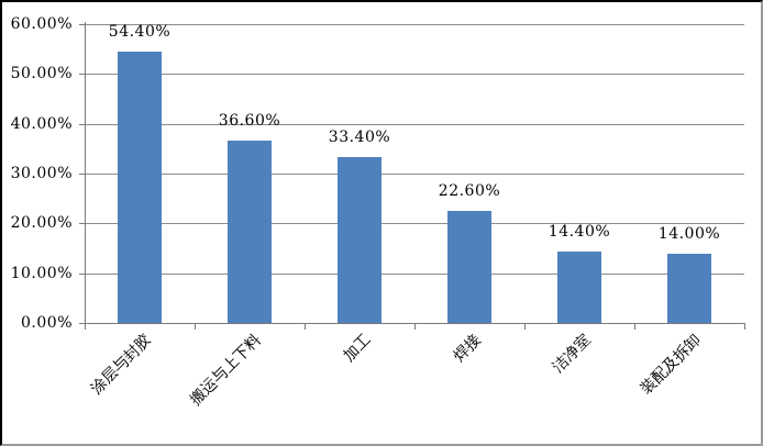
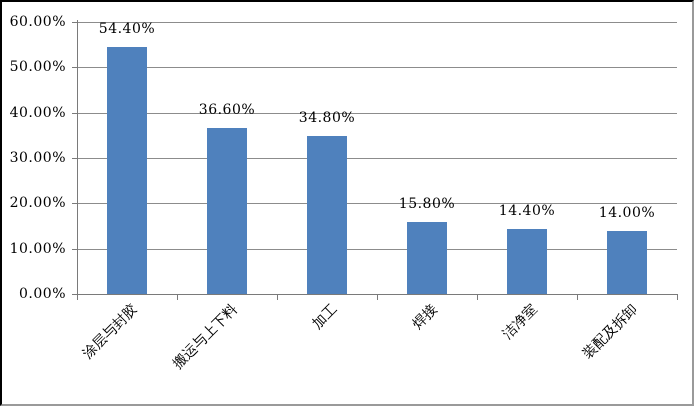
加工: 33.40% -> 34.80%
焊接: 22.60% -> 15.80%
